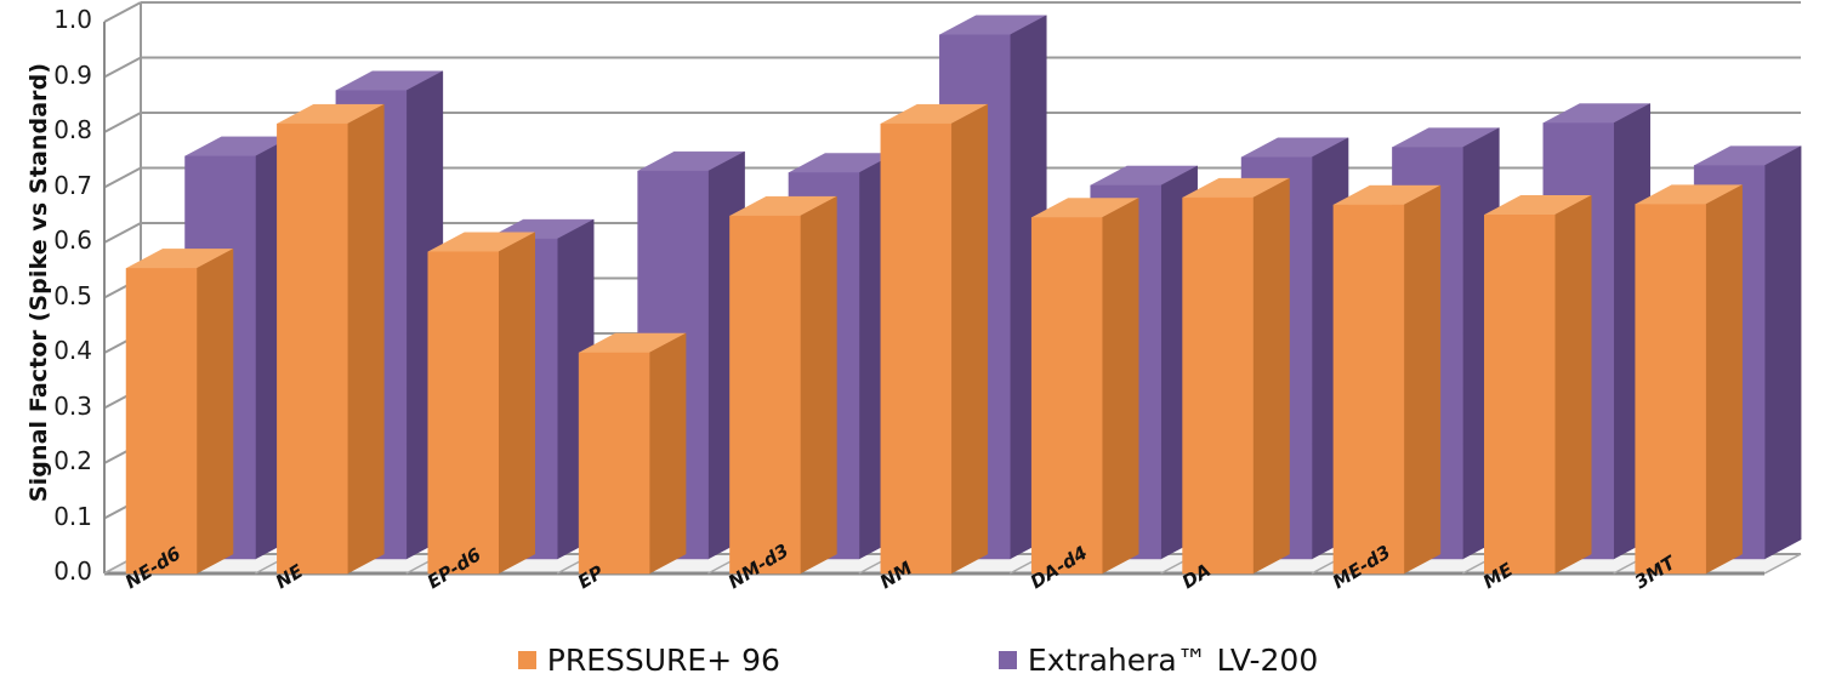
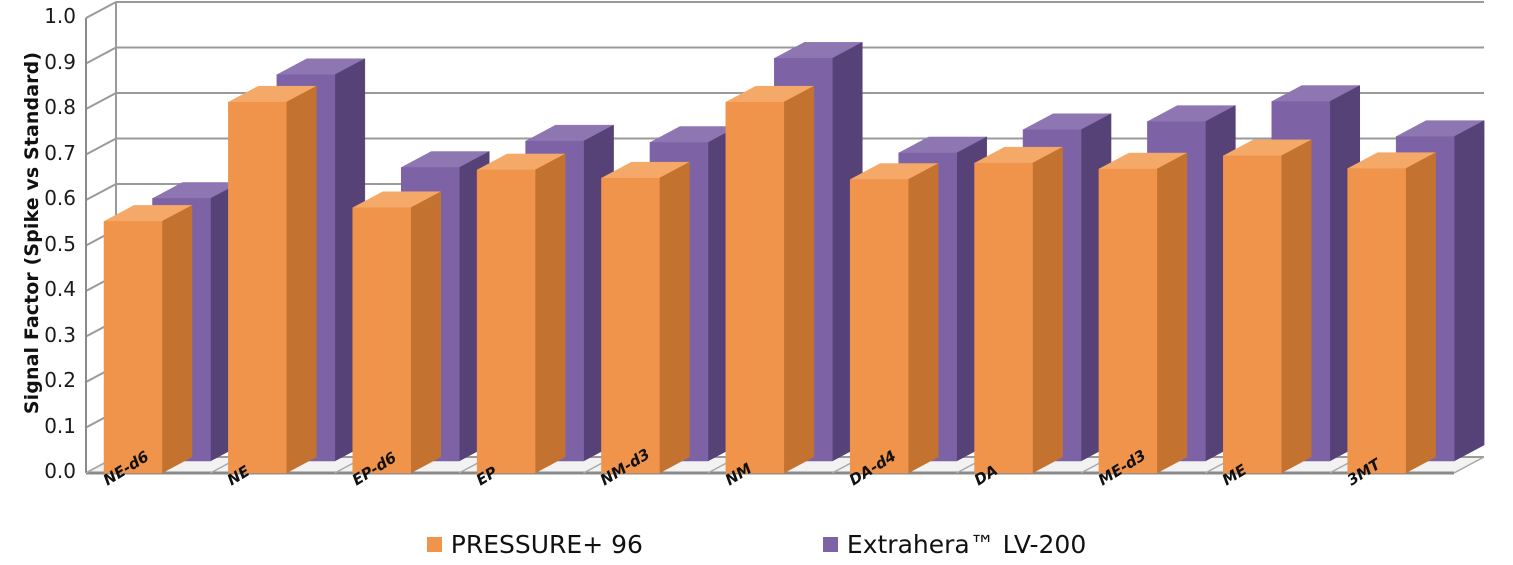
Extrahera™ LV-200/NE-d6: 0.73 -> 0.58
Extrahera™ LV-200/EP-d6: 0.58 -> 0.65
PRESSURE+ 96/EP: 0.40 -> 0.67
Extrahera™ LV-200/NM: 0.95 -> 0.89
PRESSURE+ 96/ME: 0.65 -> 0.70
